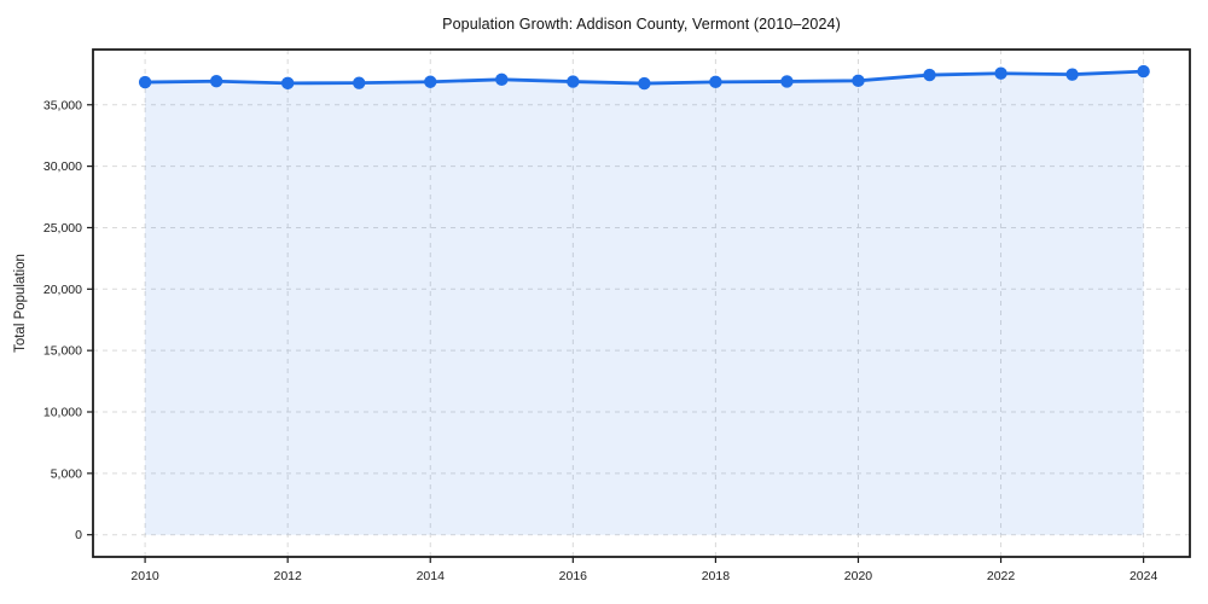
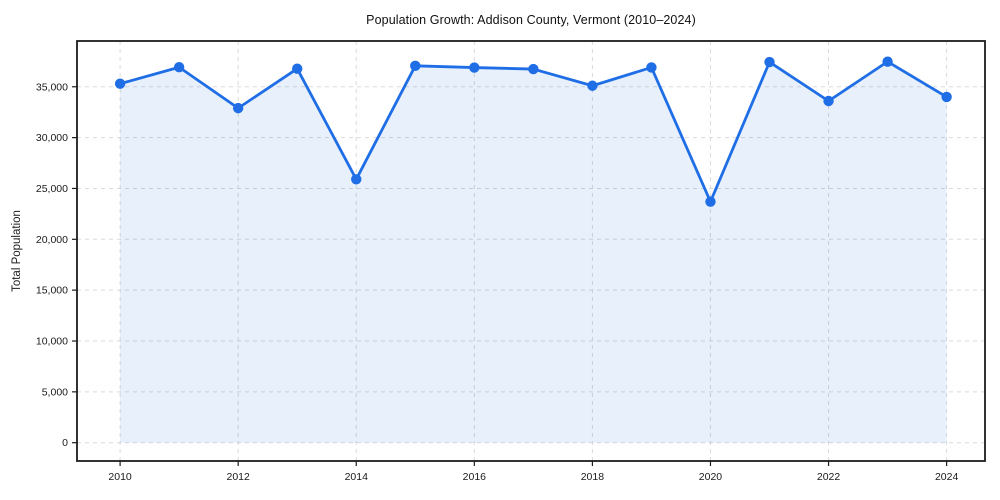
2010: 36800 -> 35300
2012: 36800 -> 32900
2014: 36900 -> 25900
2018: 36900 -> 35100
2020: 37000 -> 23700
2022: 37600 -> 33600
2024: 37700 -> 34000
